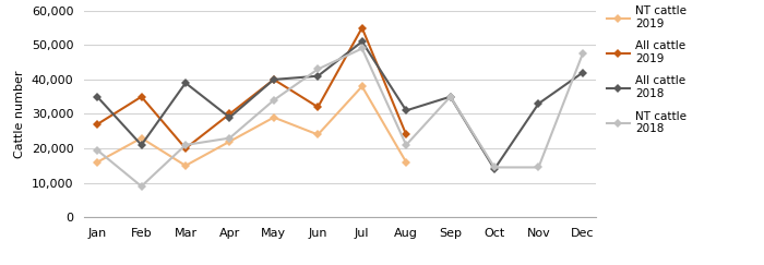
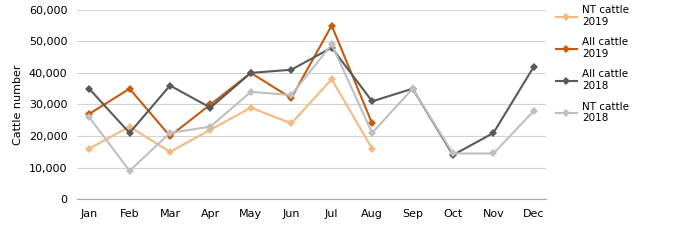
NT cattle 2018/Jan: 19,500 -> 26,000
All cattle 2018/Mar: 39,000 -> 36,000
NT cattle 2018/Jun: 43,000 -> 33,000
All cattle 2018/Jul: 51,000 -> 48,000
All cattle 2018/Nov: 33,000 -> 21,000
NT cattle 2018/Dec: 47,500 -> 28,000
